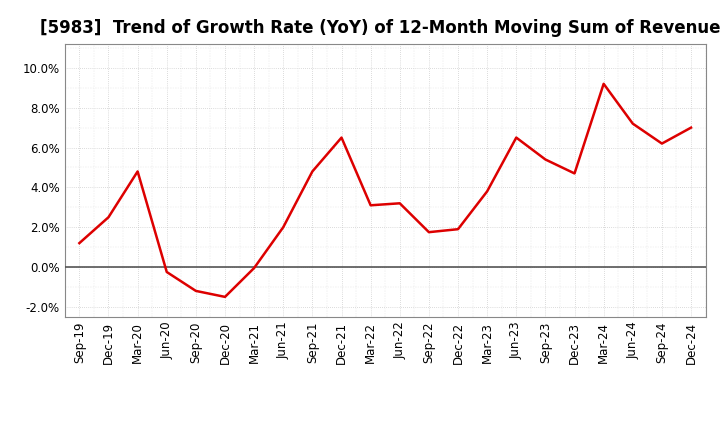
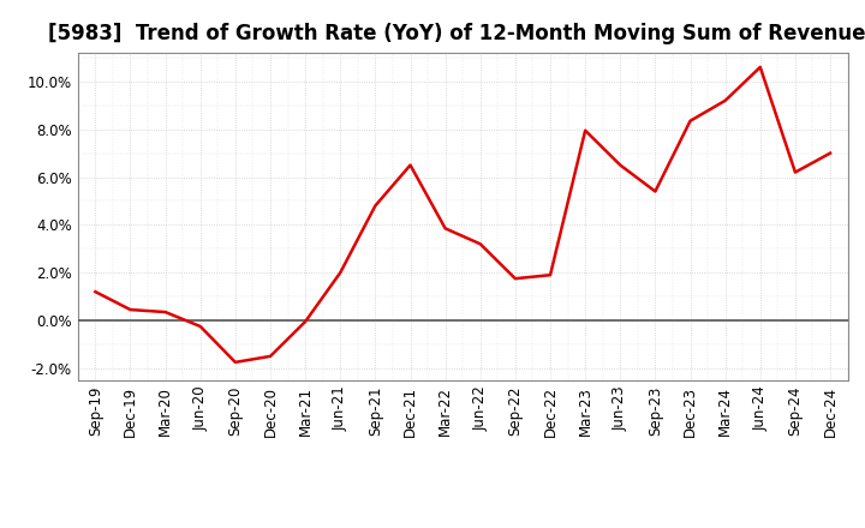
Dec-19: 2.5% -> 0.5%
Mar-20: 4.8% -> 0.3%
Sep-20: -1.2% -> -1.8%
Mar-22: 3.1% -> 3.9%
Mar-23: 3.8% -> 8.0%
Dec-23: 4.7% -> 8.3%
Jun-24: 7.2% -> 10.6%
